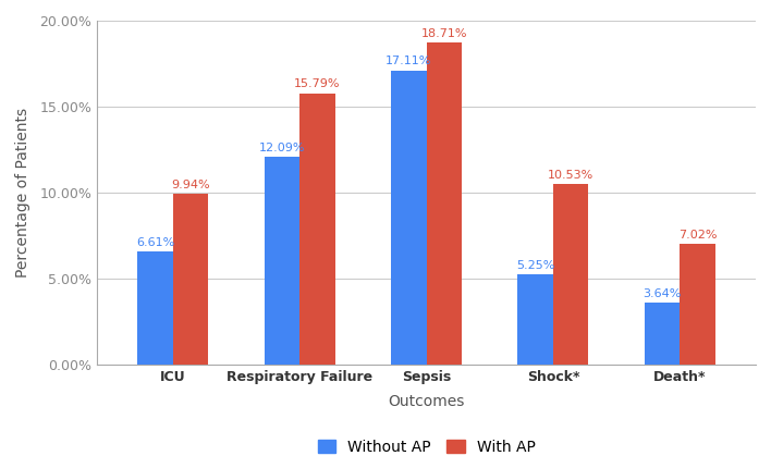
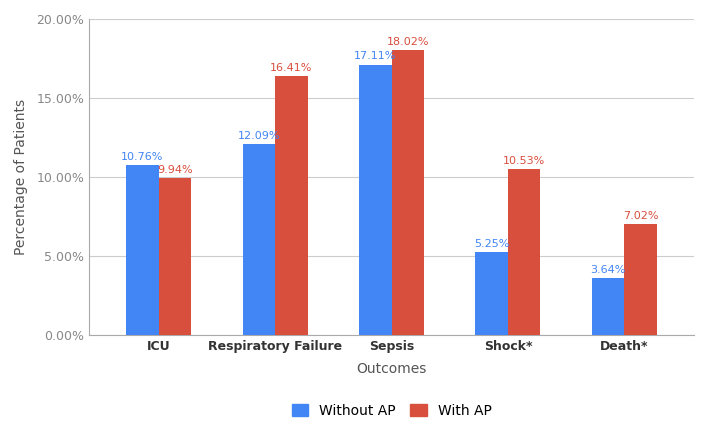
Without AP/ICU: 6.61% -> 10.76%
With AP/Respiratory Failure: 15.79% -> 16.41%
With AP/Sepsis: 18.71% -> 18.02%
